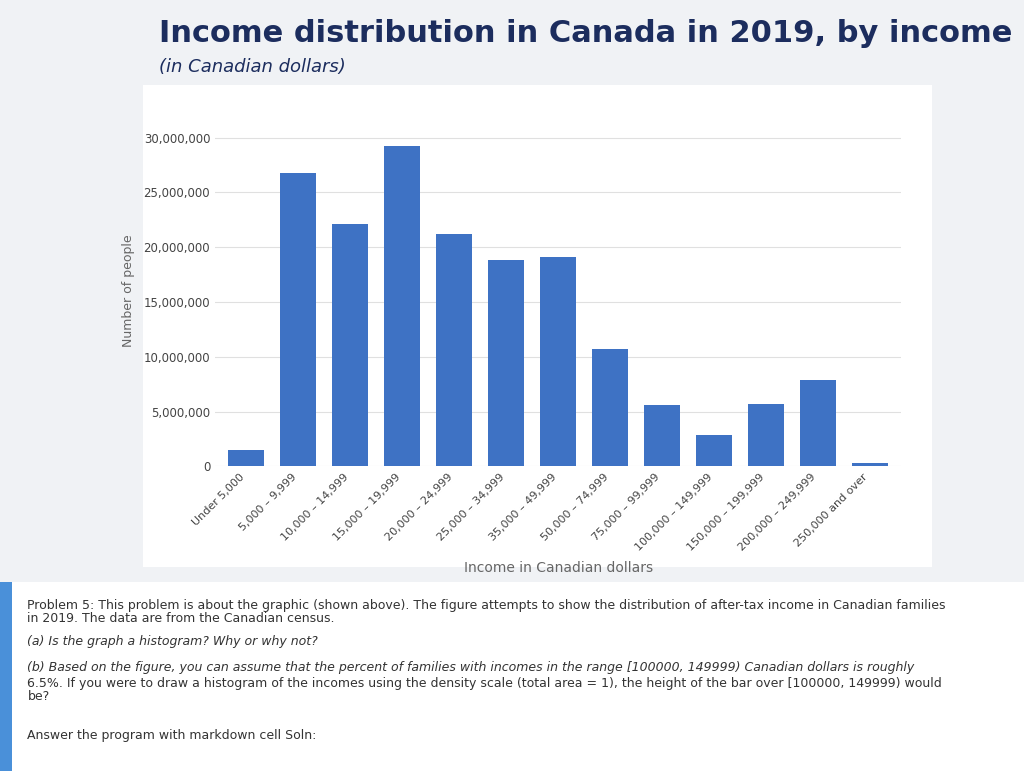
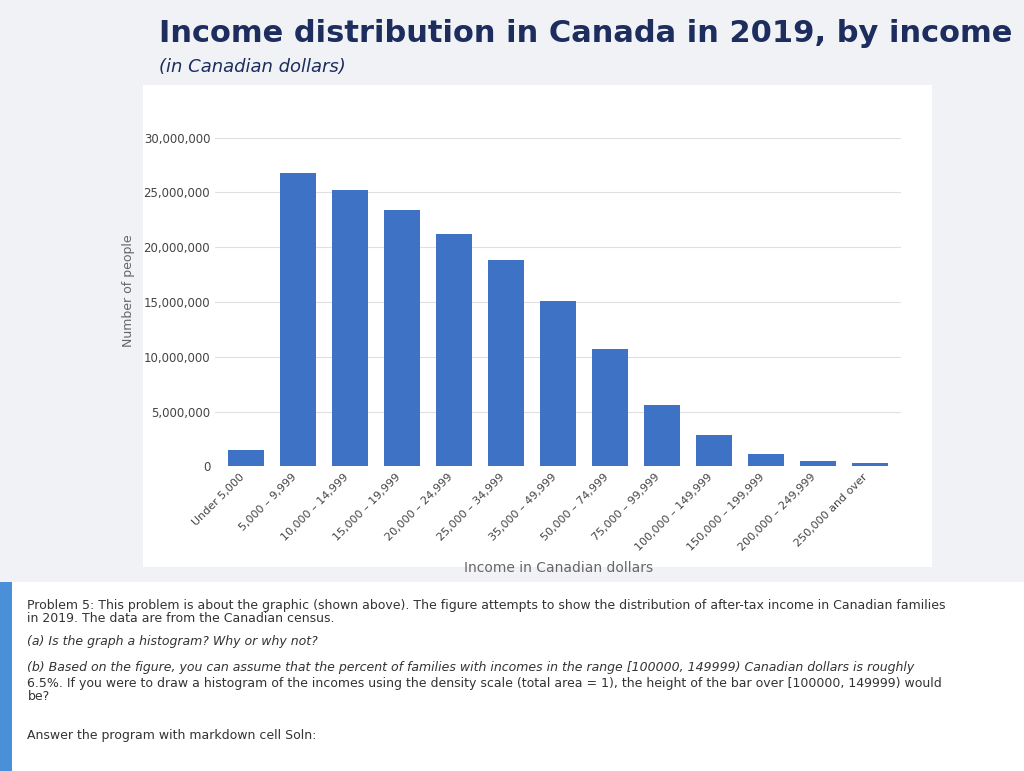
10,000 – 14,999: 22,100,000 -> 25,200,000
15,000 – 19,999: 29,200,000 -> 23,400,000
35,000 – 49,999: 19,100,000 -> 15,100,000
150,000 – 199,999: 5,700,000 -> 1,100,000
200,000 – 249,999: 7,900,000 -> 500,000
